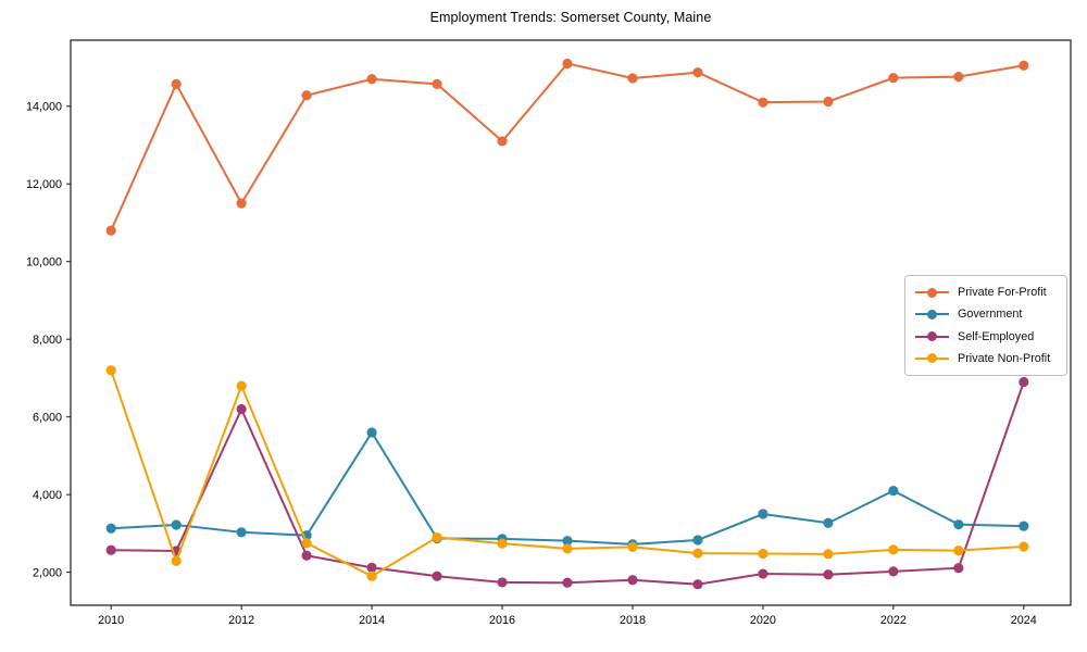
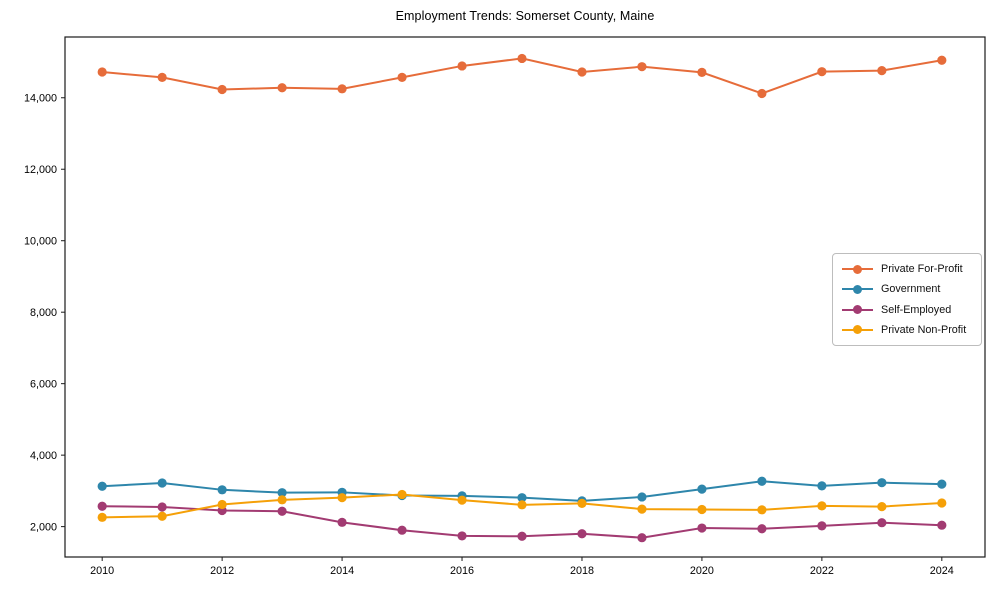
Private For-Profit/2010: 10800 -> 14700
Private Non-Profit/2010: 7200 -> 2300
Private For-Profit/2012: 11500 -> 14200
Self-Employed/2012: 6200 -> 2400
Private Non-Profit/2012: 6800 -> 2600
Private For-Profit/2014: 14700 -> 14200
Government/2014: 5600 -> 3000
Private Non-Profit/2014: 1900 -> 2800
Private For-Profit/2016: 13100 -> 14900
Private For-Profit/2020: 14100 -> 14700
Government/2020: 3500 -> 3000
Government/2022: 4100 -> 3100
Self-Employed/2024: 6900 -> 2000
